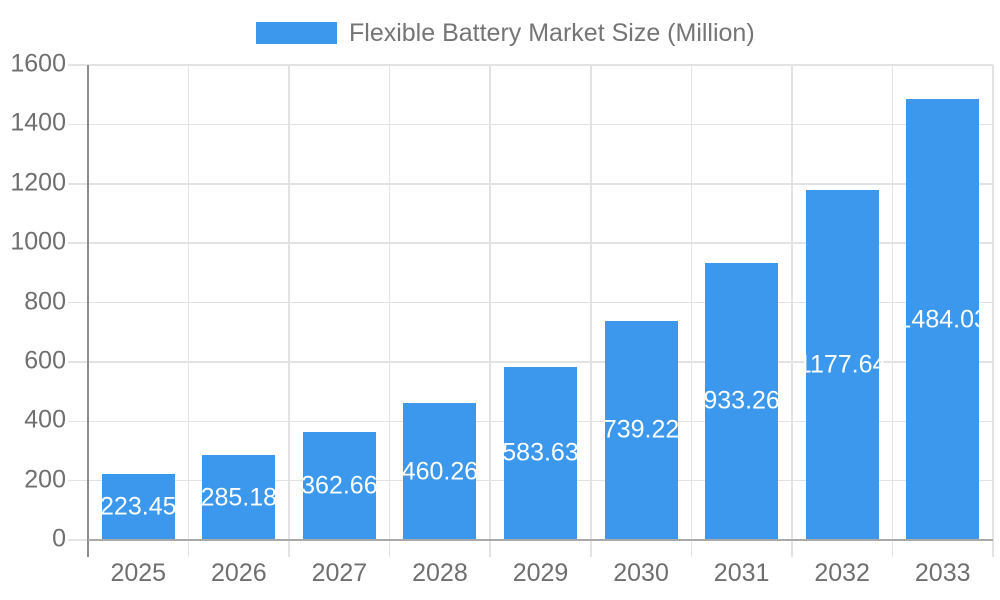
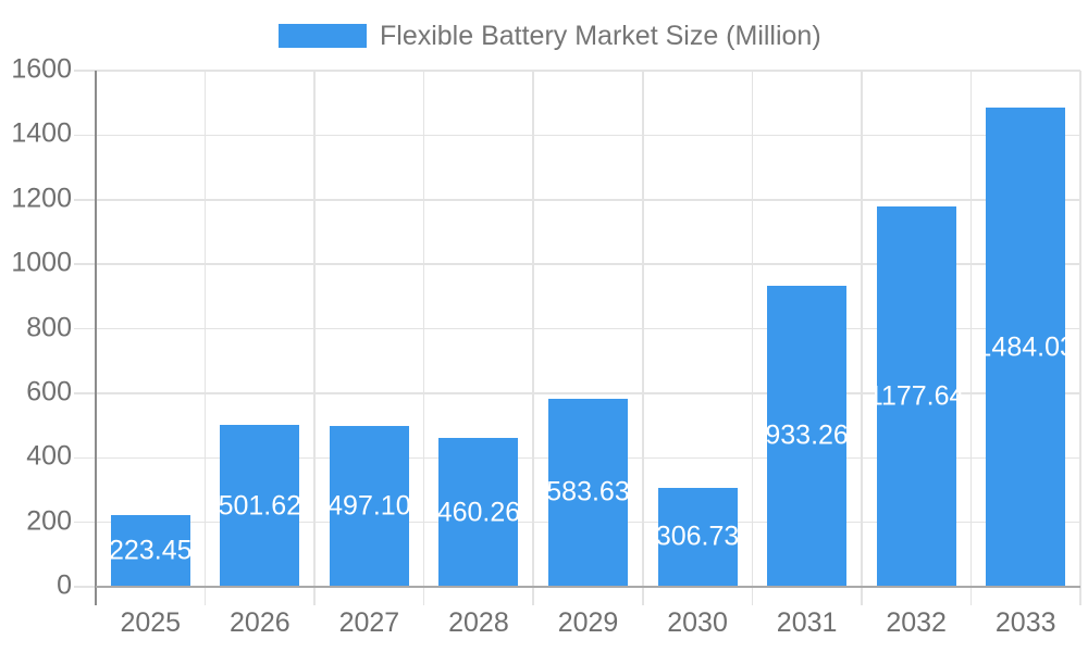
2026: 285.18 -> 501.62
2027: 362.66 -> 497.10
2030: 739.22 -> 306.73
